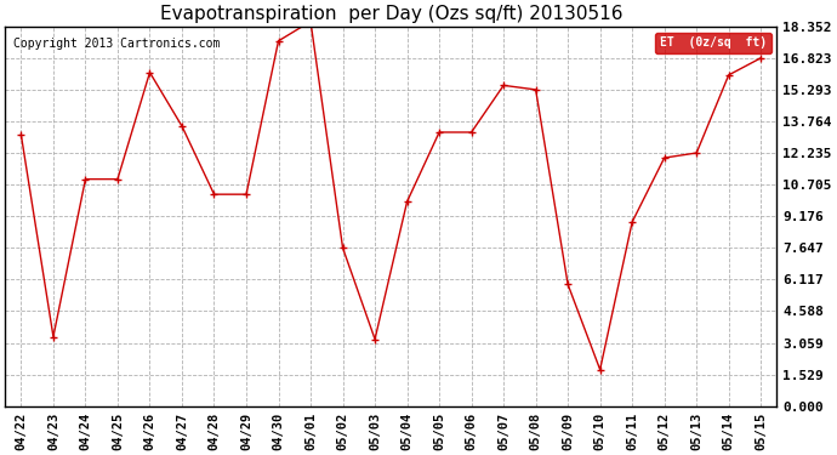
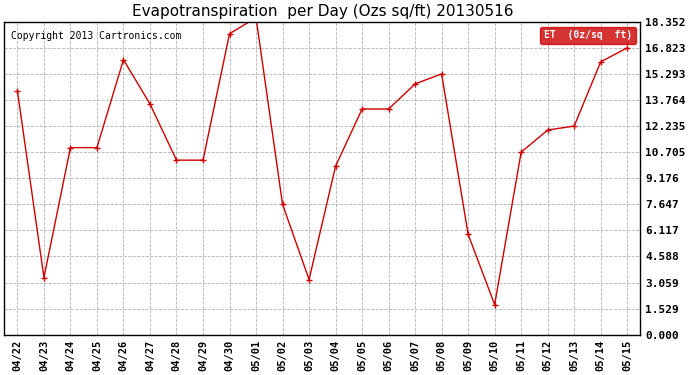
04/22: 13.1 -> 14.3
05/07: 15.5 -> 14.7
05/11: 8.9 -> 10.7
